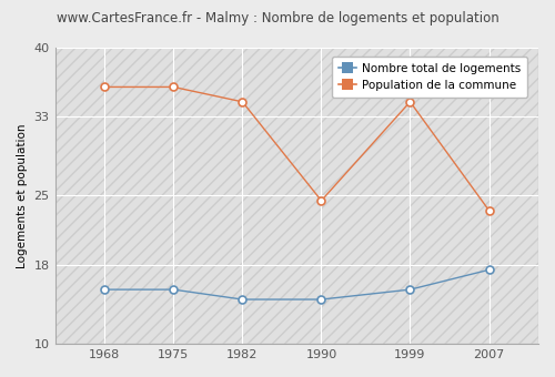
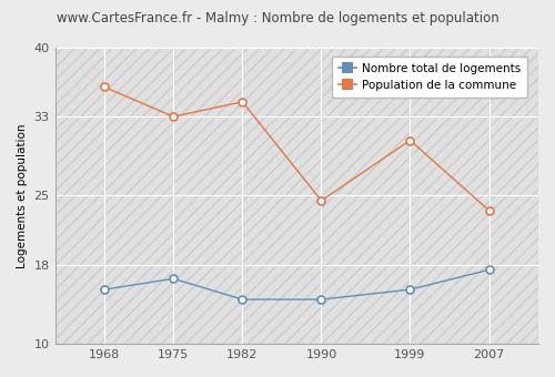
Nombre total de logements/1975: 15.5 -> 16.6
Population de la commune/1975: 36.0 -> 33.0
Population de la commune/1999: 34.5 -> 30.6
